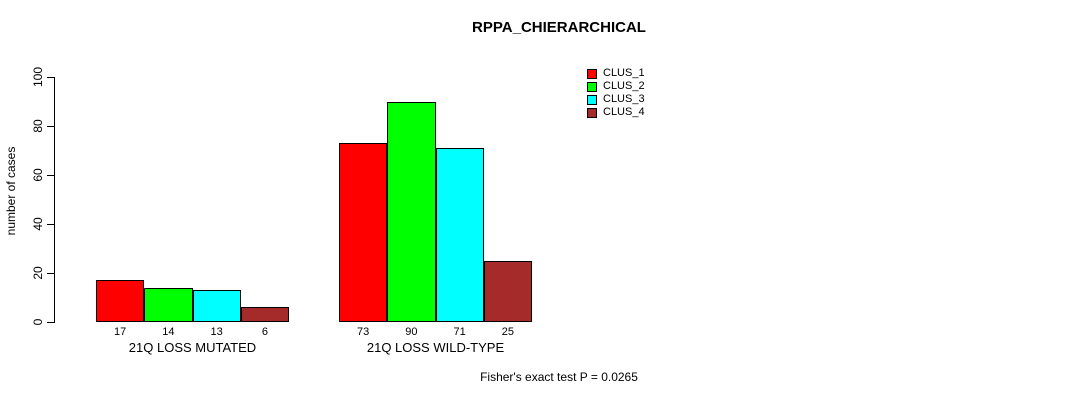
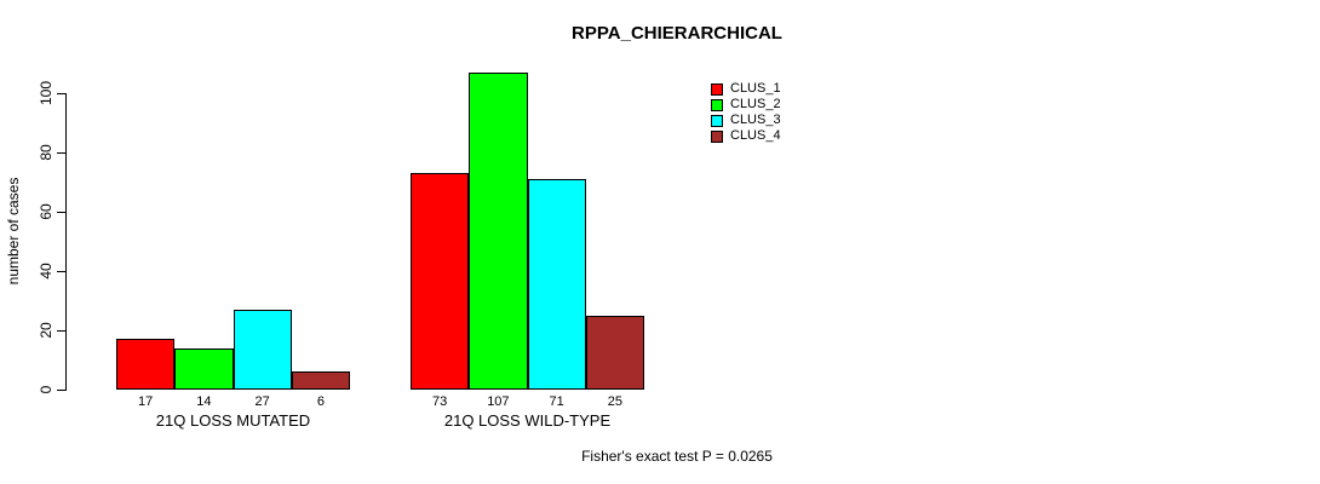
CLUS_3/21Q LOSS MUTATED: 13 -> 27
CLUS_2/21Q LOSS WILD-TYPE: 90 -> 107
